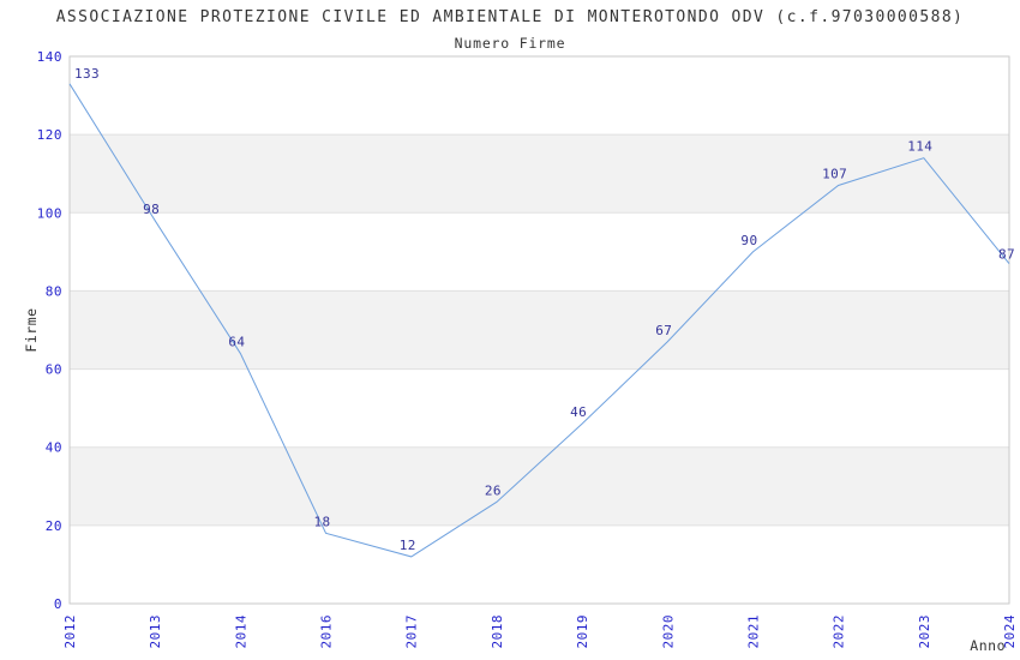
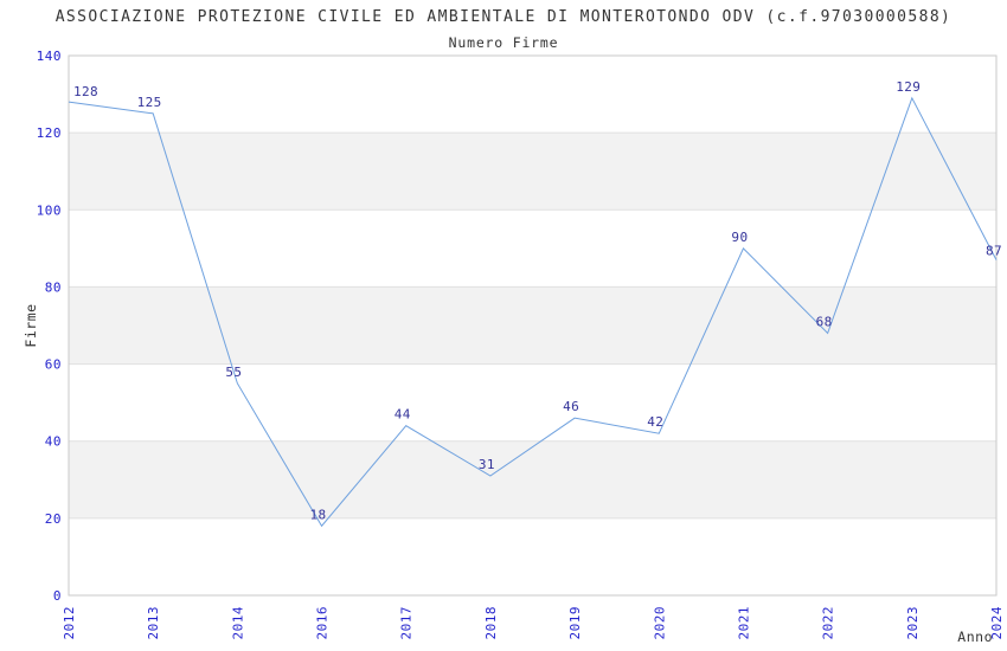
2012: 133 -> 128
2013: 98 -> 125
2014: 64 -> 55
2017: 12 -> 44
2018: 26 -> 31
2020: 67 -> 42
2022: 107 -> 68
2023: 114 -> 129
